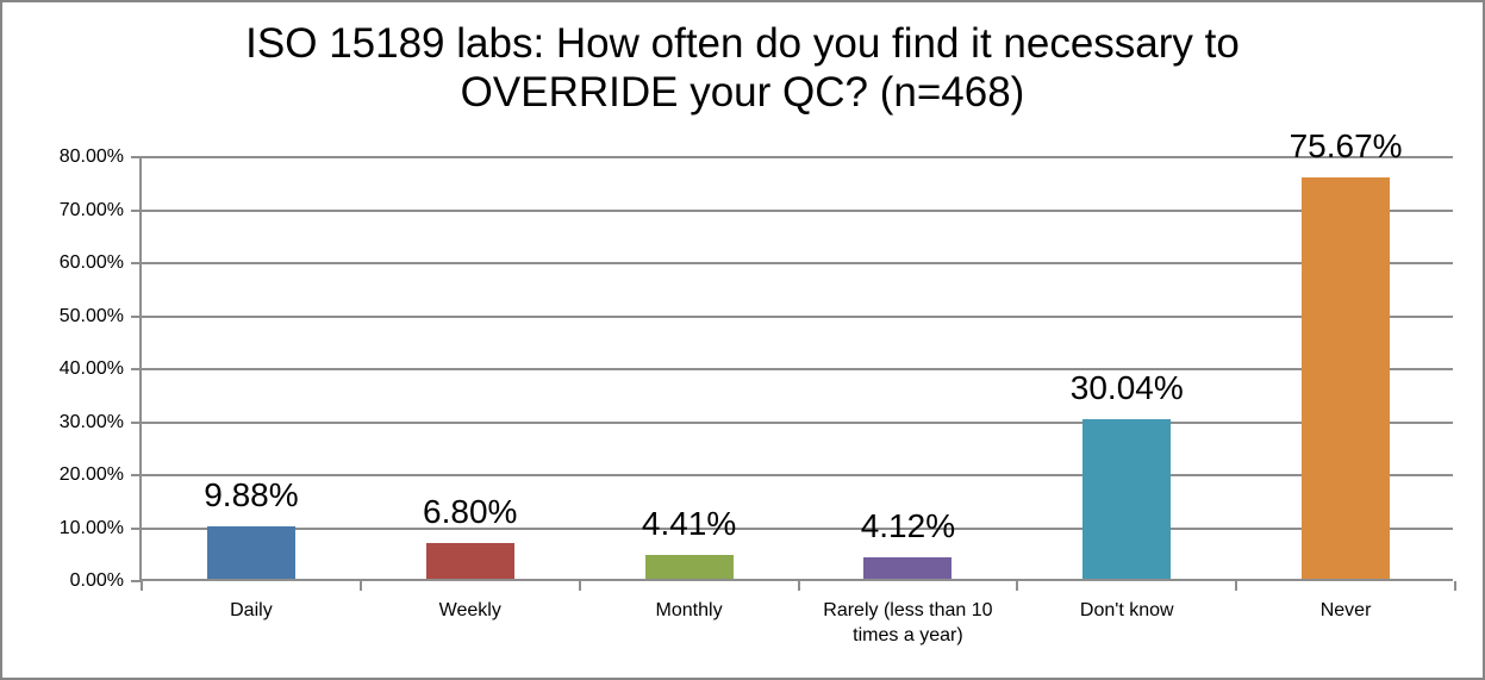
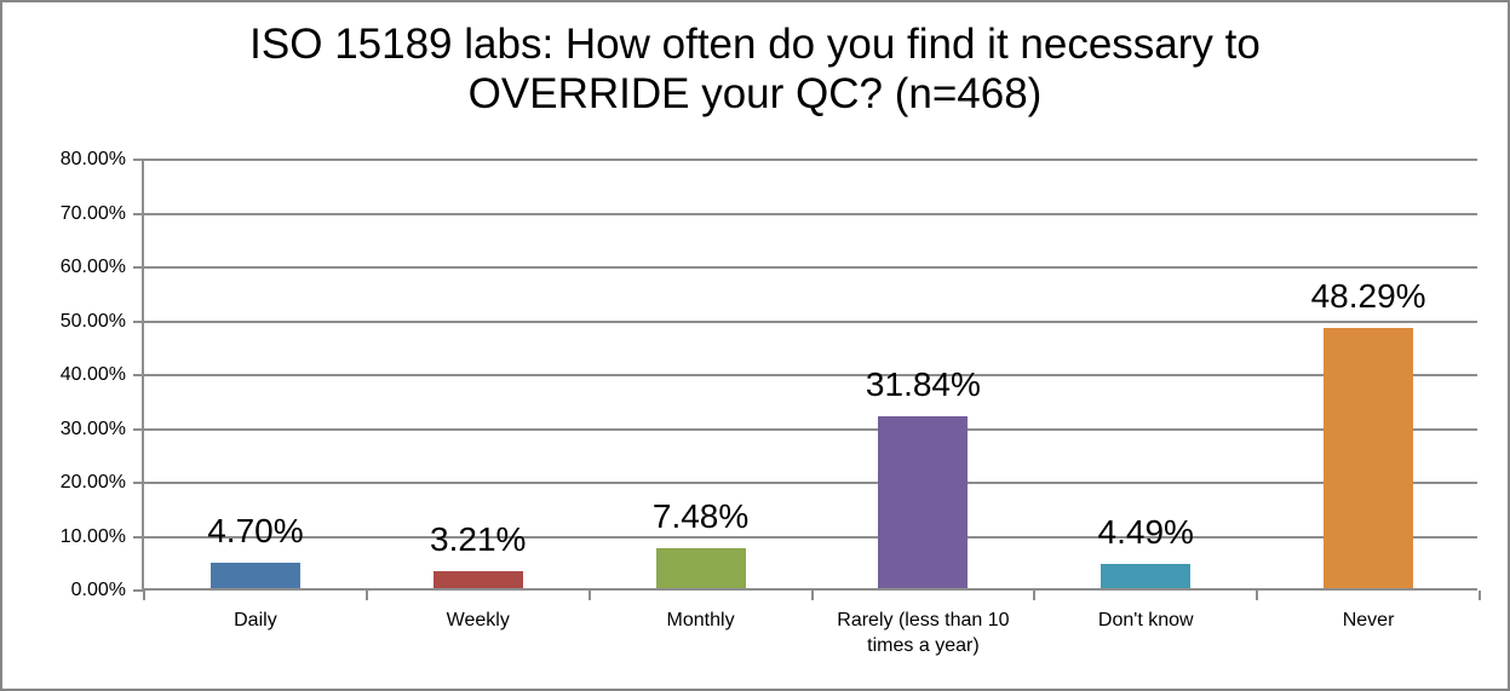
Daily: 9.88% -> 4.70%
Weekly: 6.80% -> 3.21%
Monthly: 4.41% -> 7.48%
Rarely (less than 10 times a year): 4.12% -> 31.84%
Don't know: 30.04% -> 4.49%
Never: 75.67% -> 48.29%
